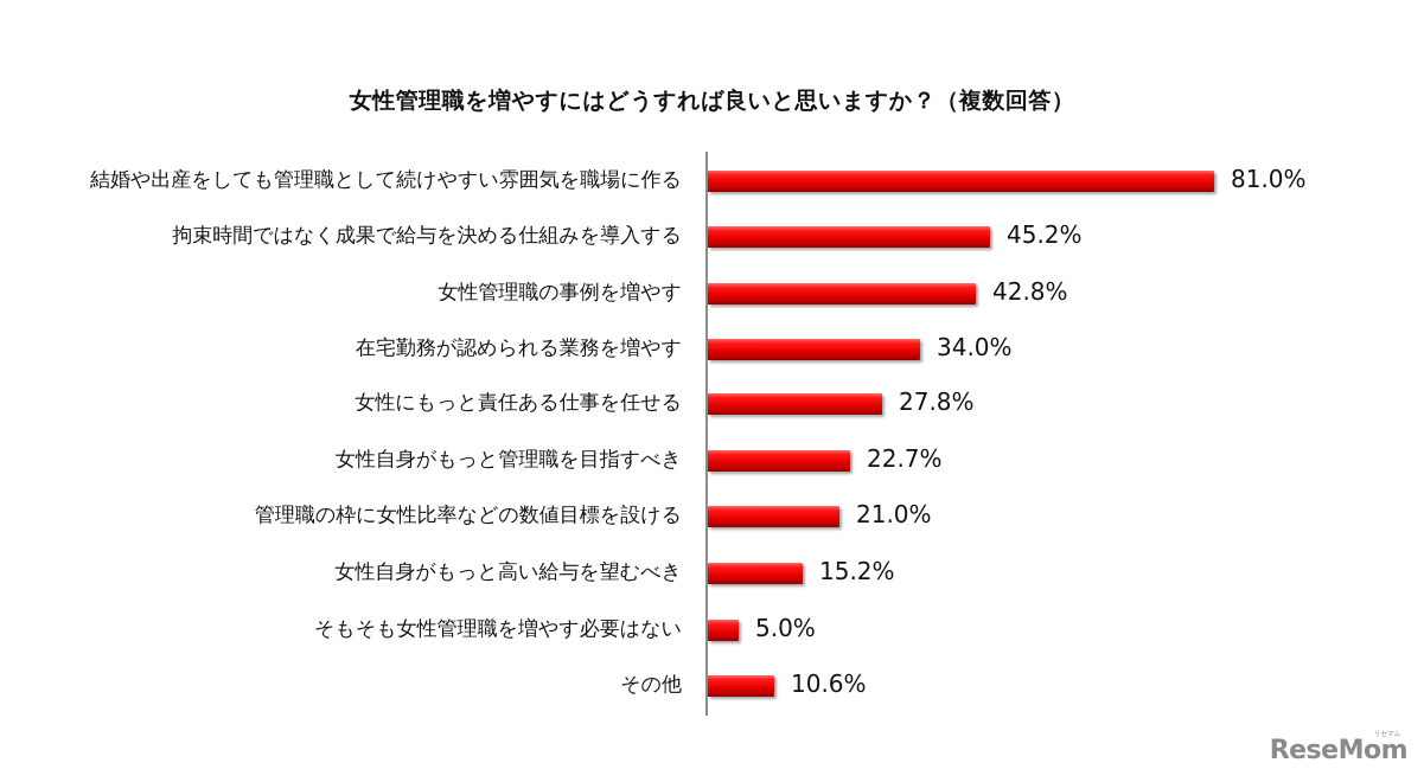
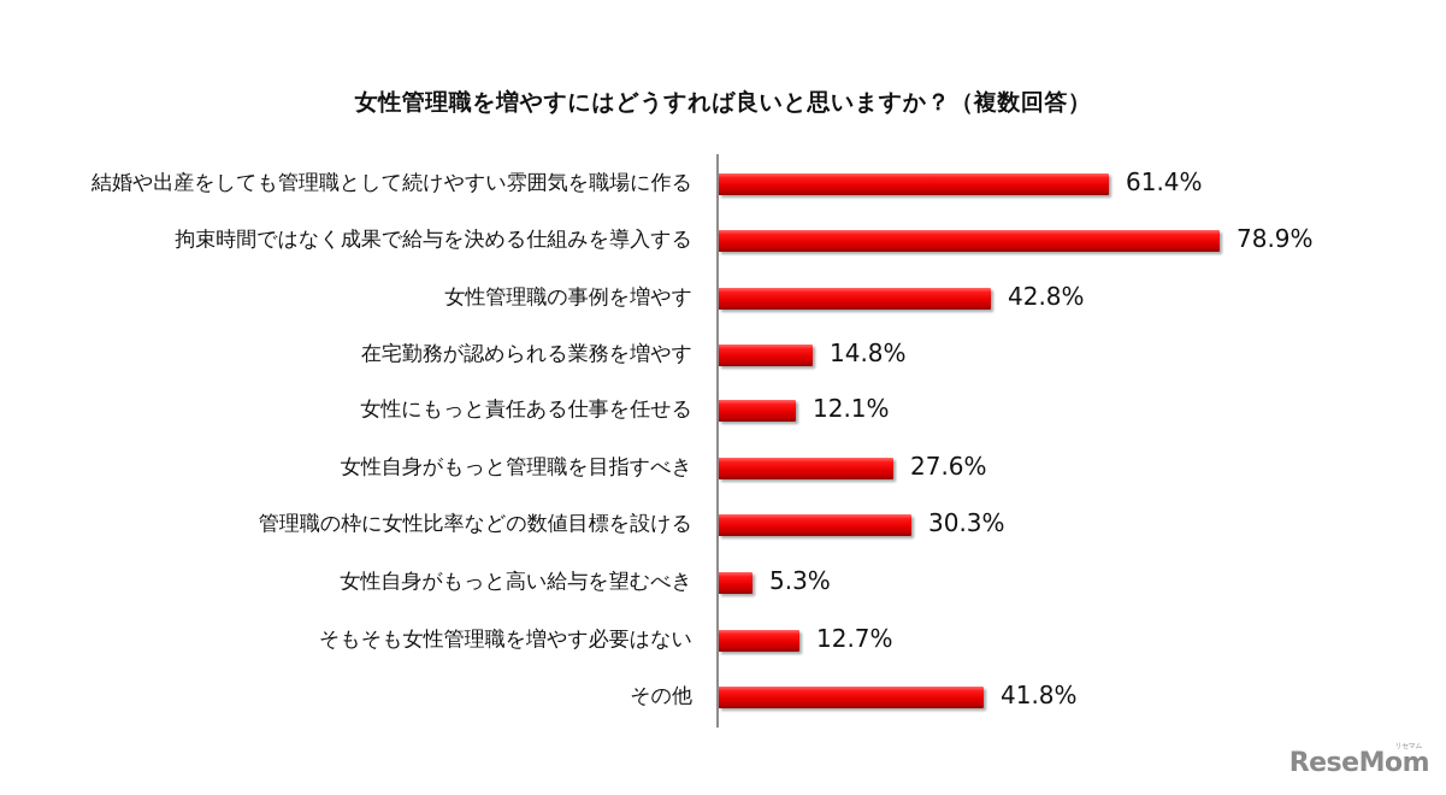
結婚や出産をしても管理職として続けやすい雰囲気を職場に作る: 81.0% -> 61.4%
拘束時間ではなく成果で給与を決める仕組みを導入する: 45.2% -> 78.9%
在宅勤務が認められる業務を増やす: 34.0% -> 14.8%
女性にもっと責任ある仕事を任せる: 27.8% -> 12.1%
女性自身がもっと管理職を目指すべき: 22.7% -> 27.6%
管理職の枠に女性比率などの数値目標を設ける: 21.0% -> 30.3%
女性自身がもっと高い給与を望むべき: 15.2% -> 5.3%
そもそも女性管理職を増やす必要はない: 5.0% -> 12.7%
その他: 10.6% -> 41.8%
